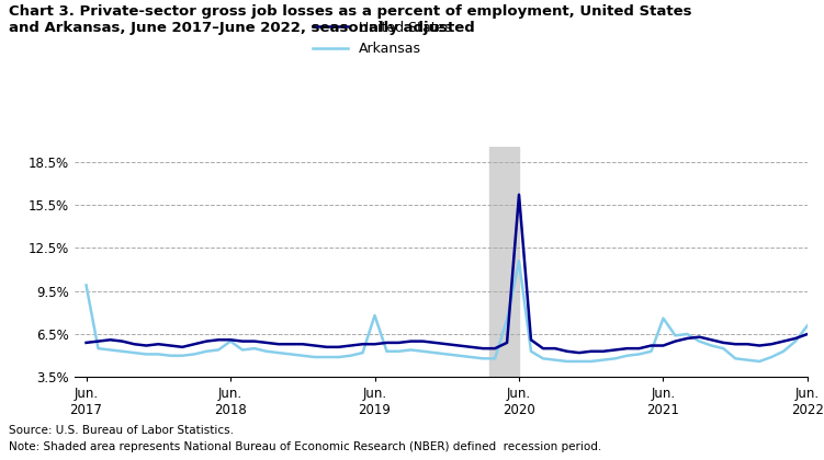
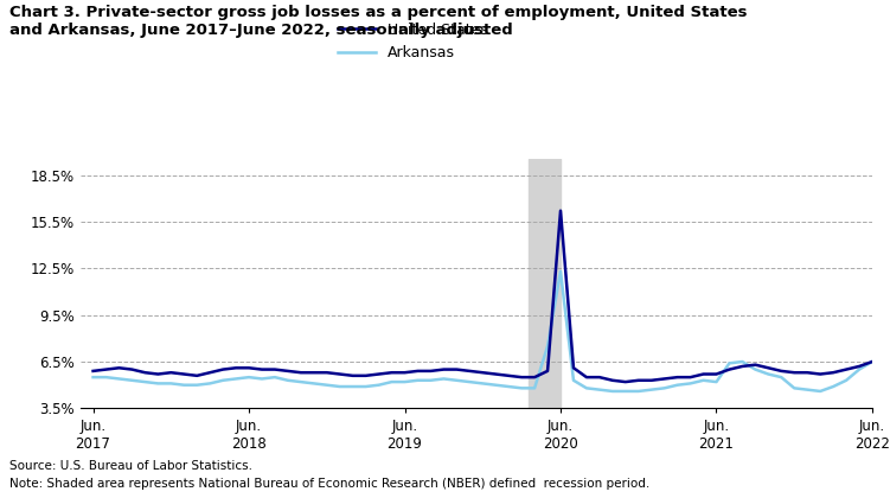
Arkansas/Jun. 2017: 9.9% -> 5.5%
Arkansas/Jun. 2018: 6.0% -> 5.5%
Arkansas/Jun. 2019: 7.8% -> 5.2%
Arkansas/Jun. 2020: 11.6% -> 12.3%
Arkansas/Jun. 2021: 7.6% -> 5.2%
Arkansas/Jun. 2022: 7.1% -> 6.5%
